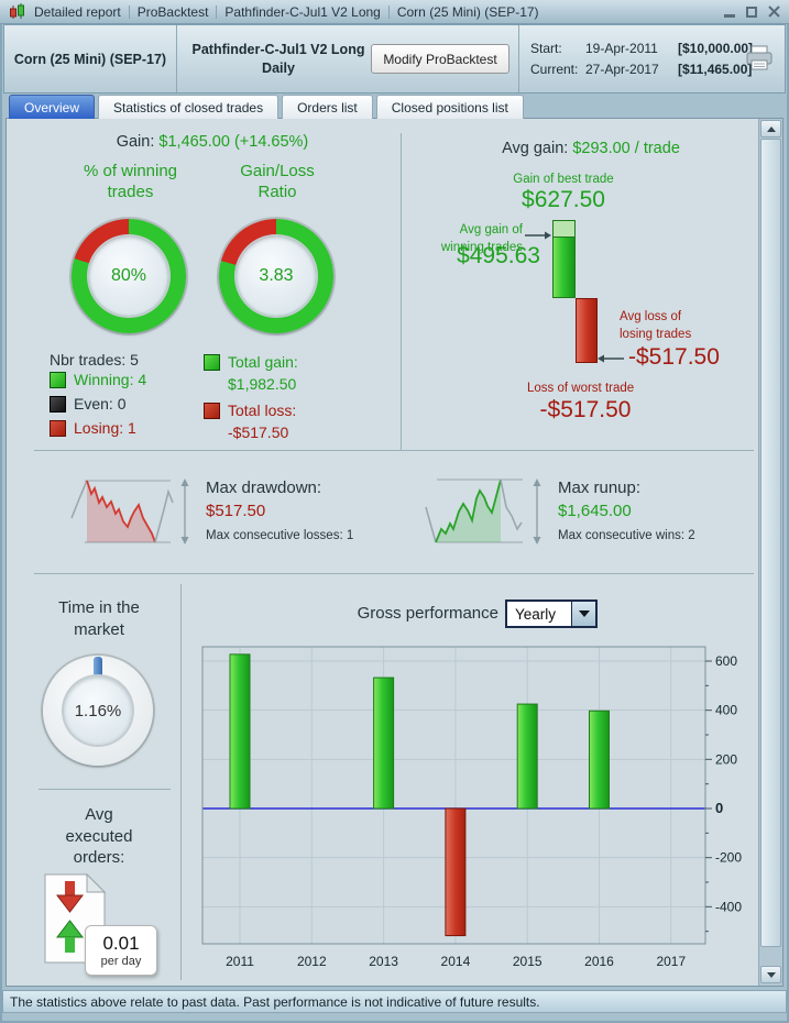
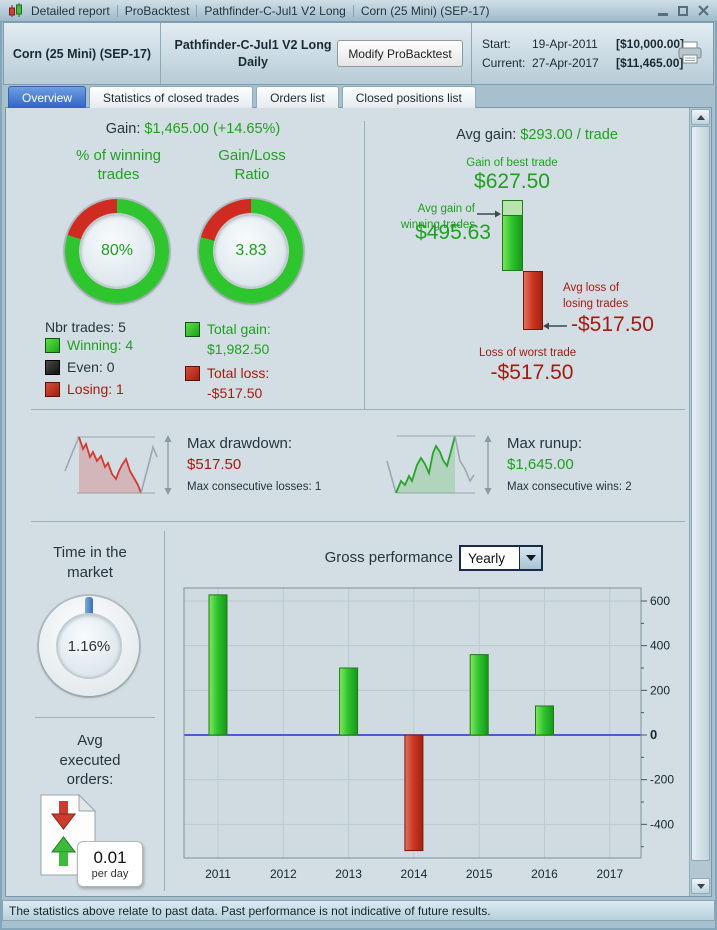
2013: 530 -> 300
2015: 420 -> 360
2016: 400 -> 130
